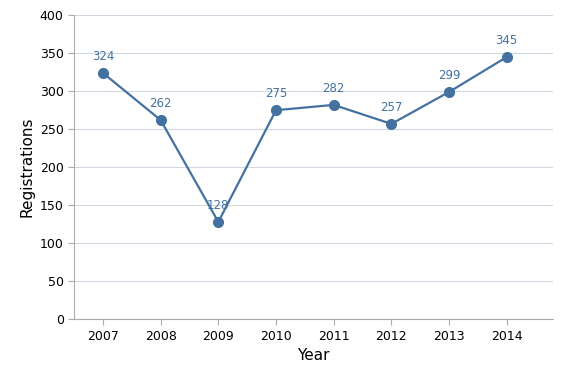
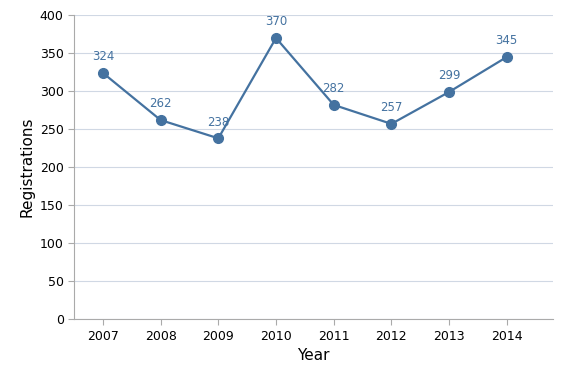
2009: 128 -> 238
2010: 275 -> 370
